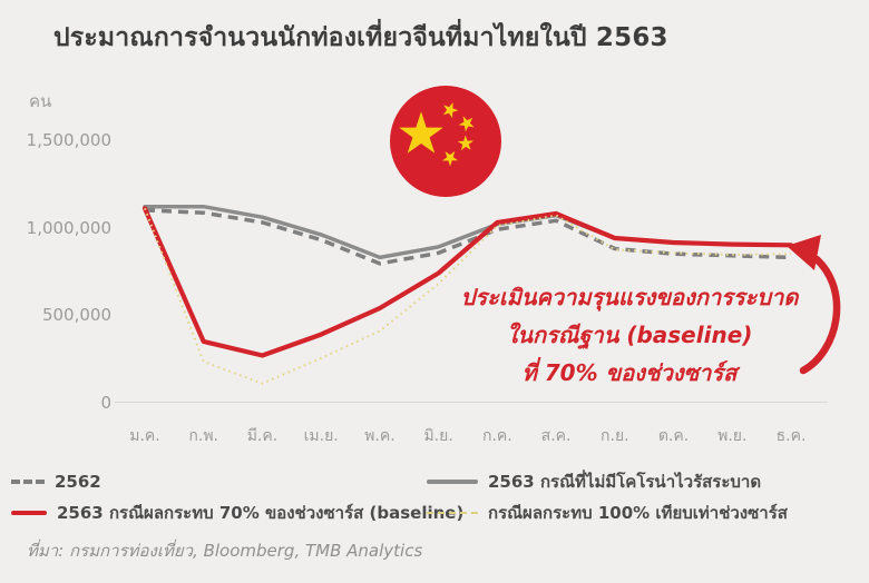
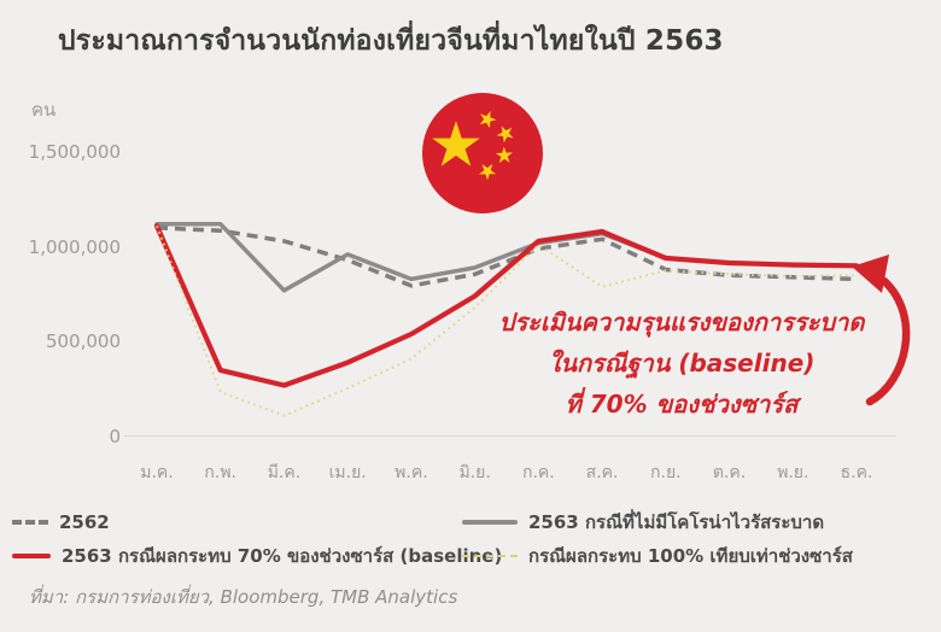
2563 กรณีที่ไม่มีโคโรน่าไวรัสระบาด/มี.ค.: 1060000 -> 770000
กรณีผลกระทบ 100% เทียบเท่าช่วงซาร์ส/ส.ค.: 1070000 -> 790000
